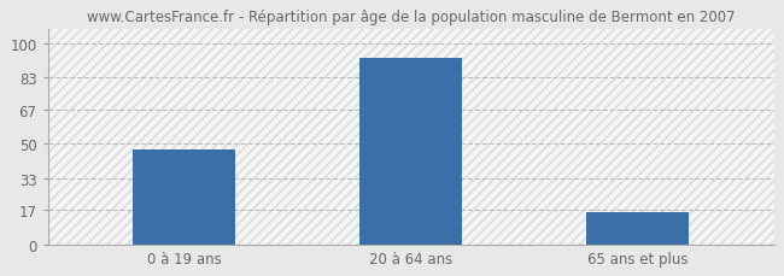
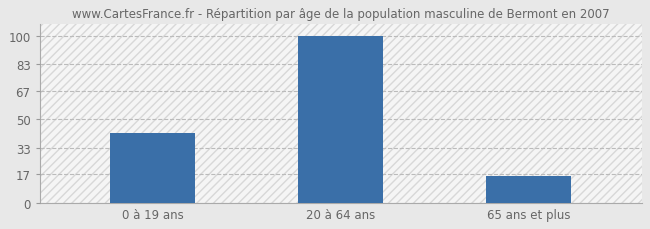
0 à 19 ans: 47 -> 42
20 à 64 ans: 93 -> 100
